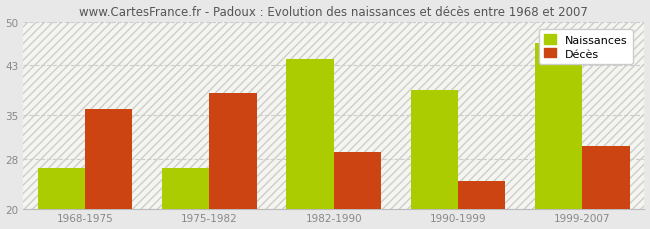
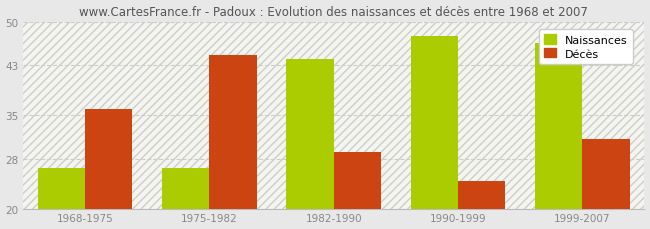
Décès/1975-1982: 38.5 -> 44.6
Naissances/1990-1999: 39.0 -> 47.6
Décès/1999-2007: 30.0 -> 31.2
